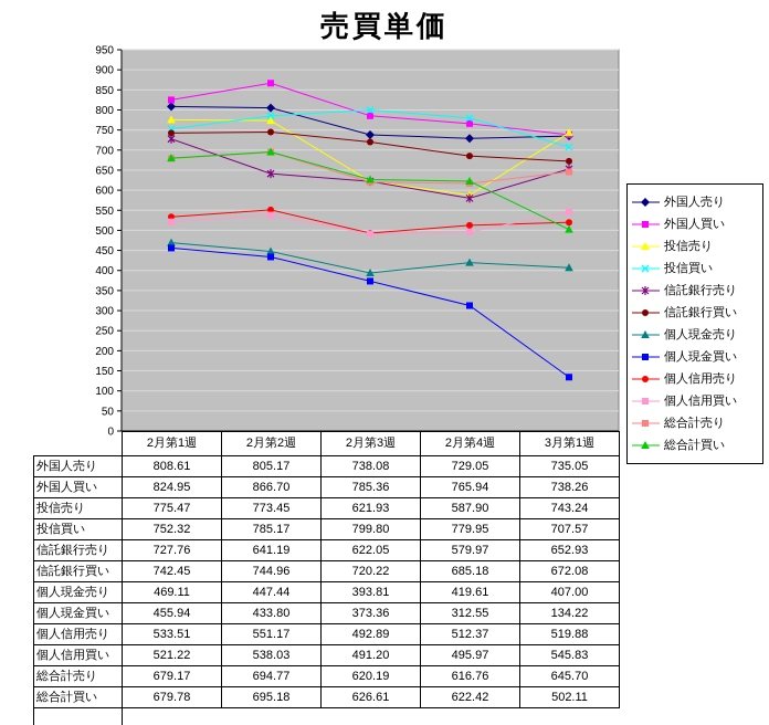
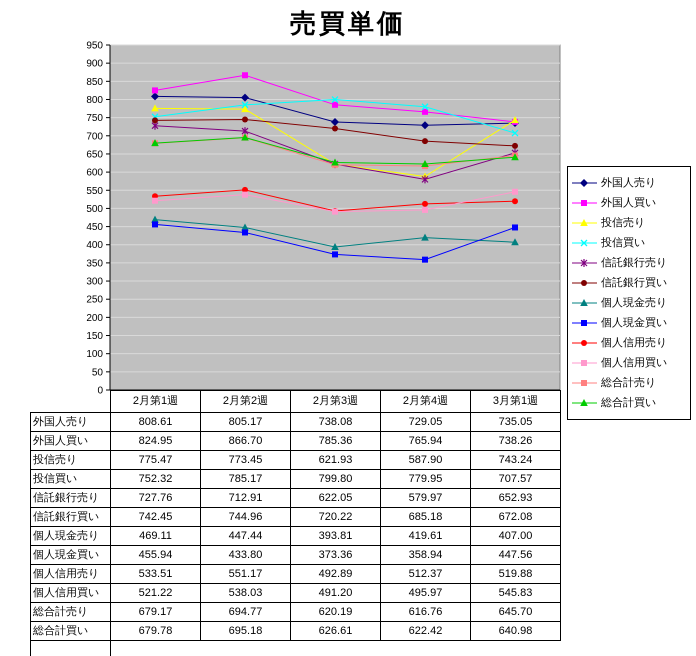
信託銀行売り/2月第2週: 641.19 -> 712.91
個人現金買い/2月第4週: 312.55 -> 358.94
個人現金買い/3月第1週: 134.22 -> 447.56
総合計買い/3月第1週: 502.11 -> 640.98
